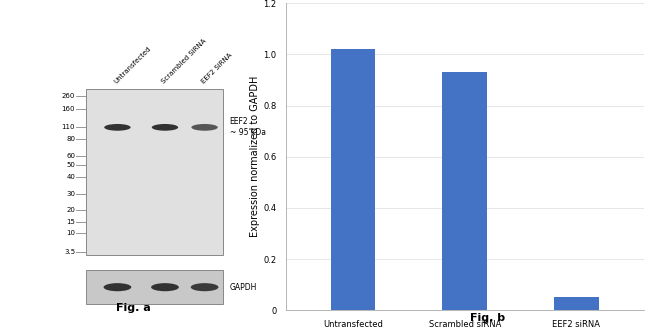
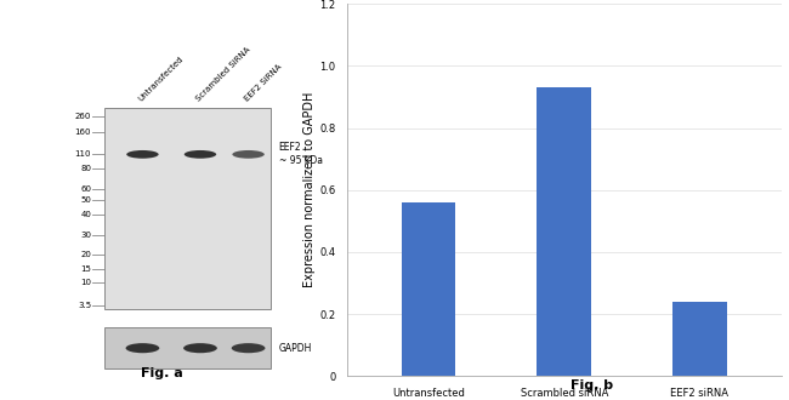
Untransfected: 1.02 -> 0.56
EEF2 siRNA: 0.05 -> 0.24
